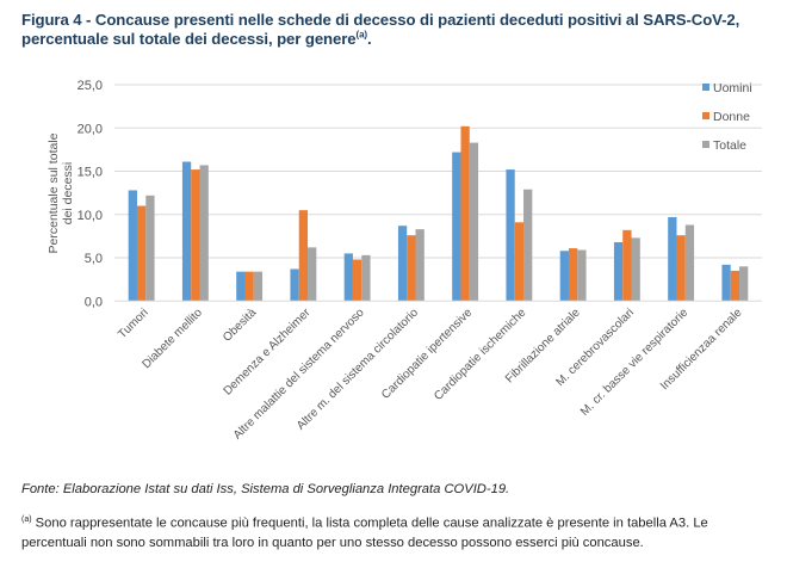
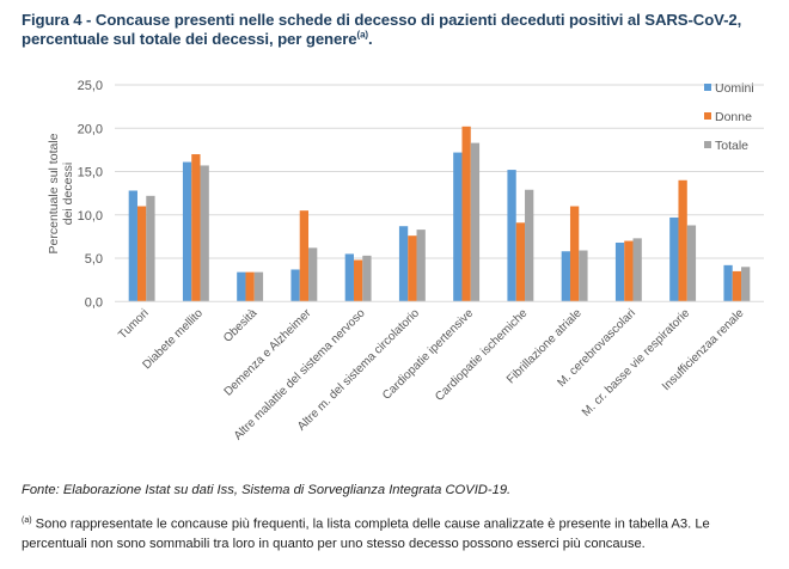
Donne/Diabete mellito: 15 -> 17
Donne/Fibrillazione atriale: 6 -> 11
Donne/M. cerebrovascolari: 8 -> 7
Donne/M. cr. basse vie respiratorie: 8 -> 14
